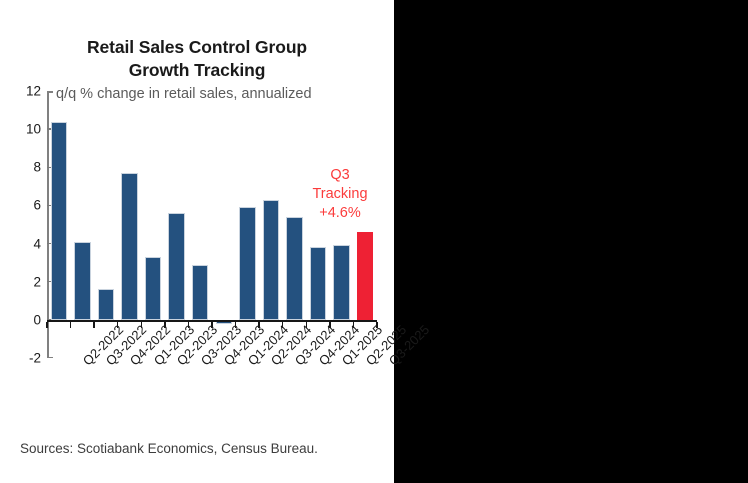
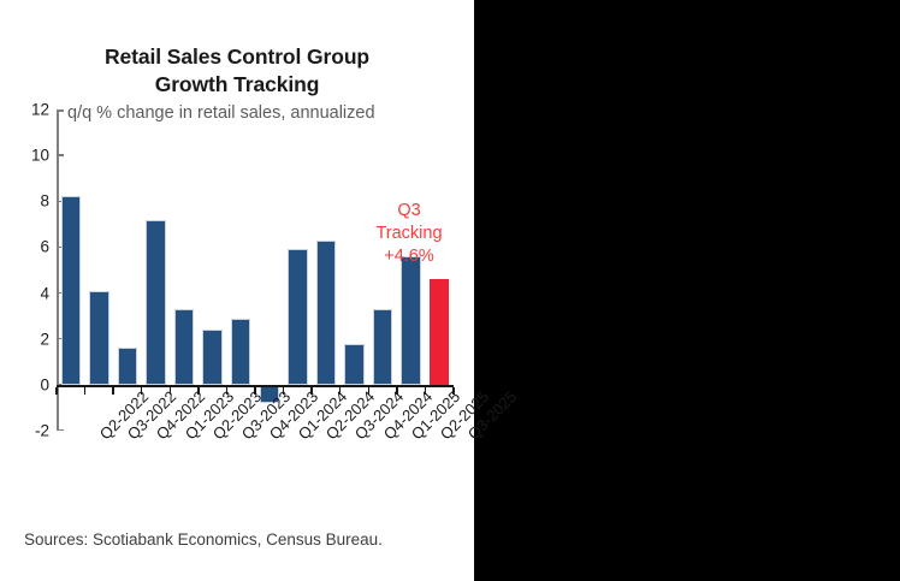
Q2-2022: 10.4 -> 8.2
Q1-2023: 7.7 -> 7.2
Q3-2023: 5.6 -> 2.4
Q1-2024: -0.2 -> -0.8
Q4-2024: 5.4 -> 1.8
Q1-2025: 3.8 -> 3.3
Q2-2025: 3.9 -> 5.6
